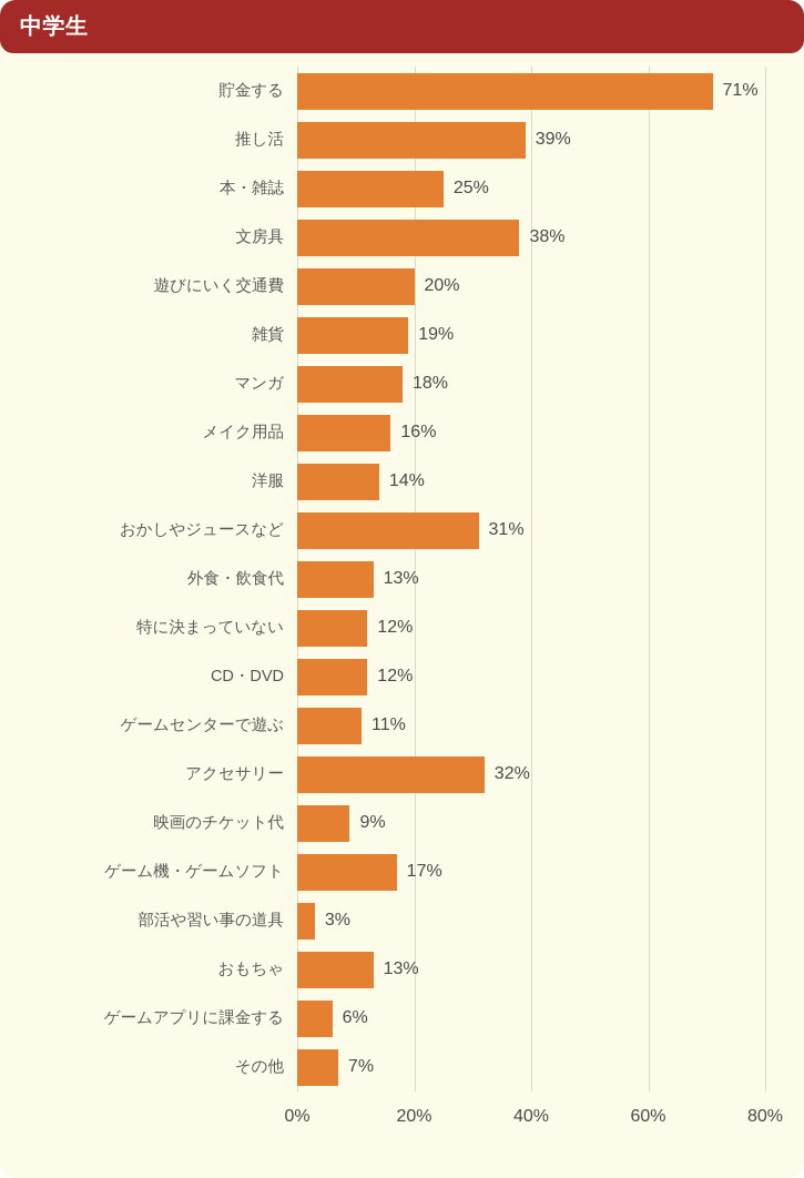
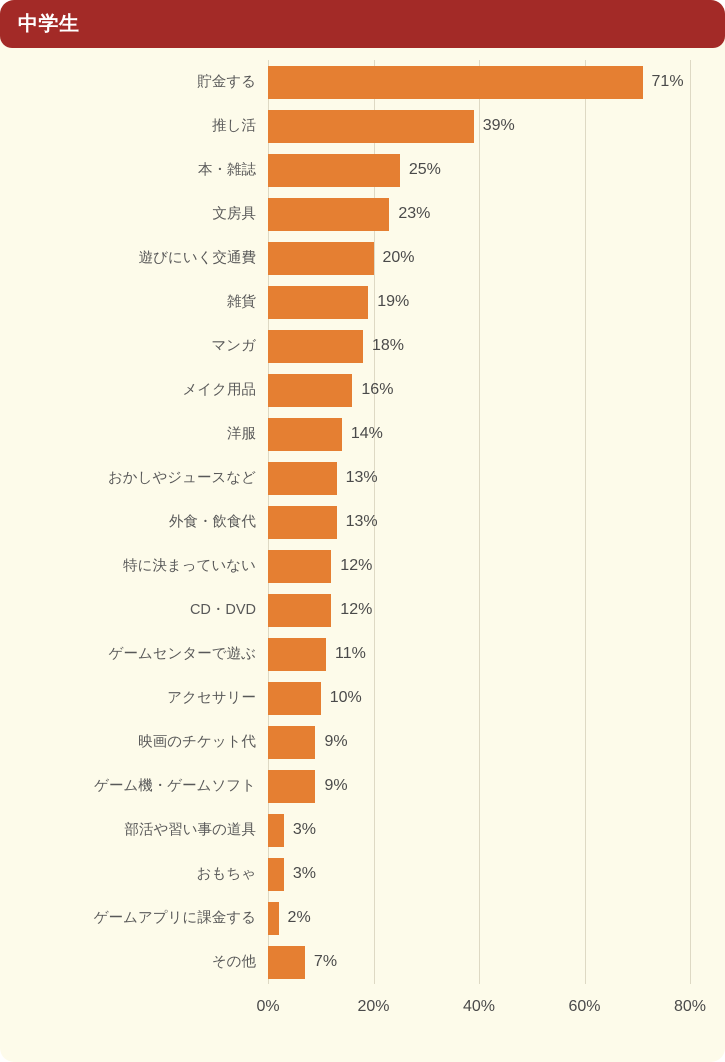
文房具: 38% -> 23%
おかしやジュースなど: 31% -> 13%
アクセサリー: 32% -> 10%
ゲーム機・ゲームソフト: 17% -> 9%
おもちゃ: 13% -> 3%
ゲームアプリに課金する: 6% -> 2%
